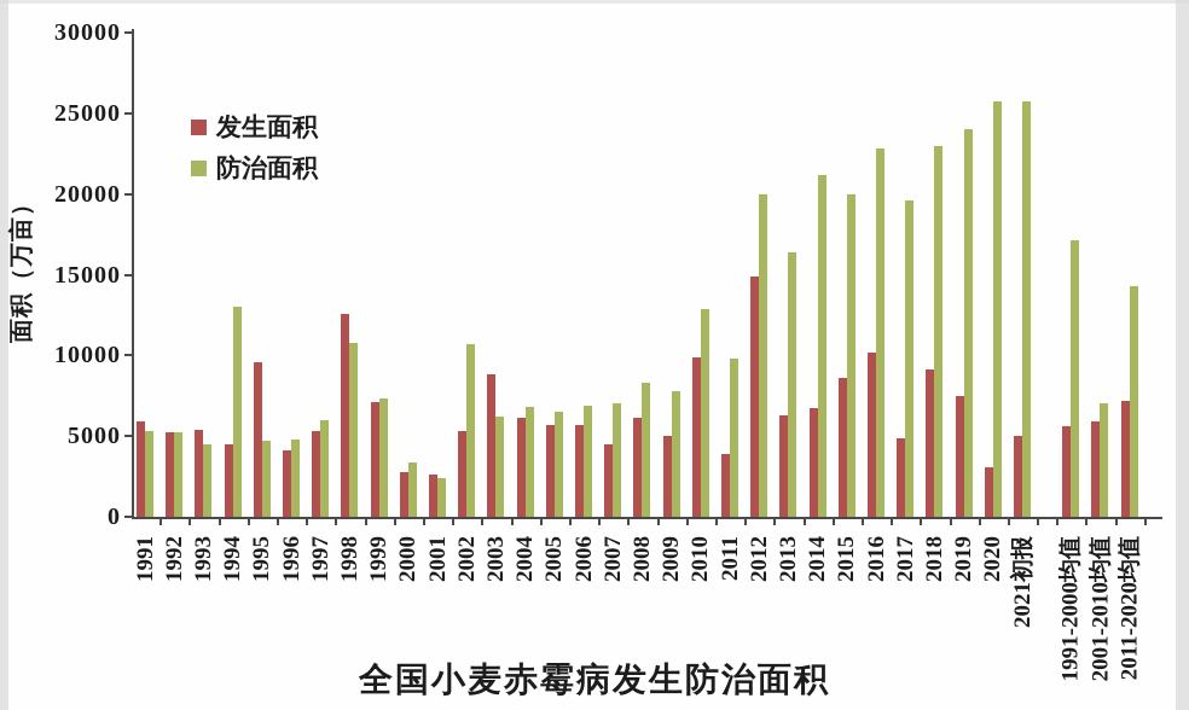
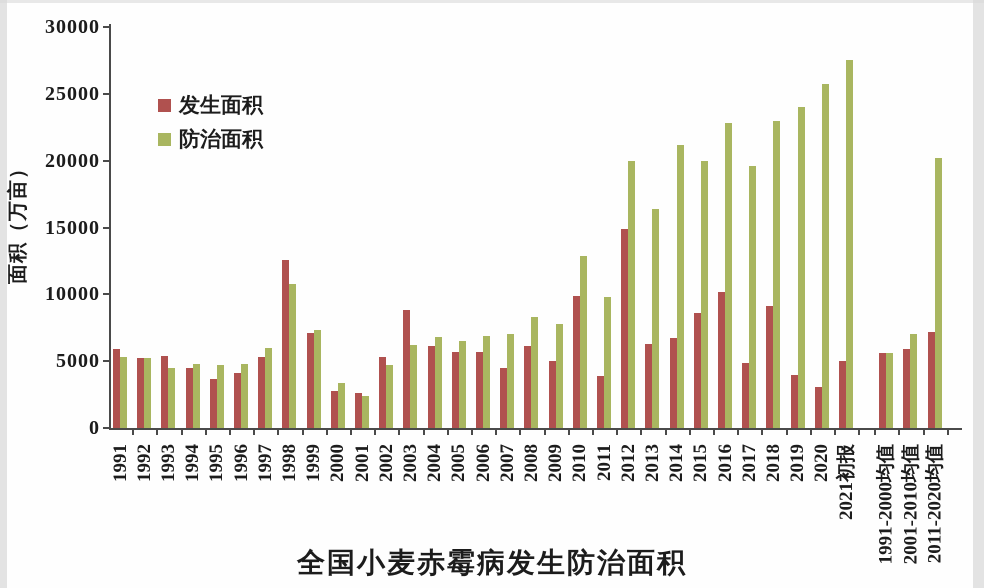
防治面积/1994: 13000 -> 4800
发生面积/1995: 9600 -> 3700
防治面积/2002: 10700 -> 4700
发生面积/2019: 7500 -> 4000
防治面积/2021初报: 25700 -> 27500
防治面积/1991-2000均值: 17100 -> 5600
防治面积/2011-2020均值: 14300 -> 20200
